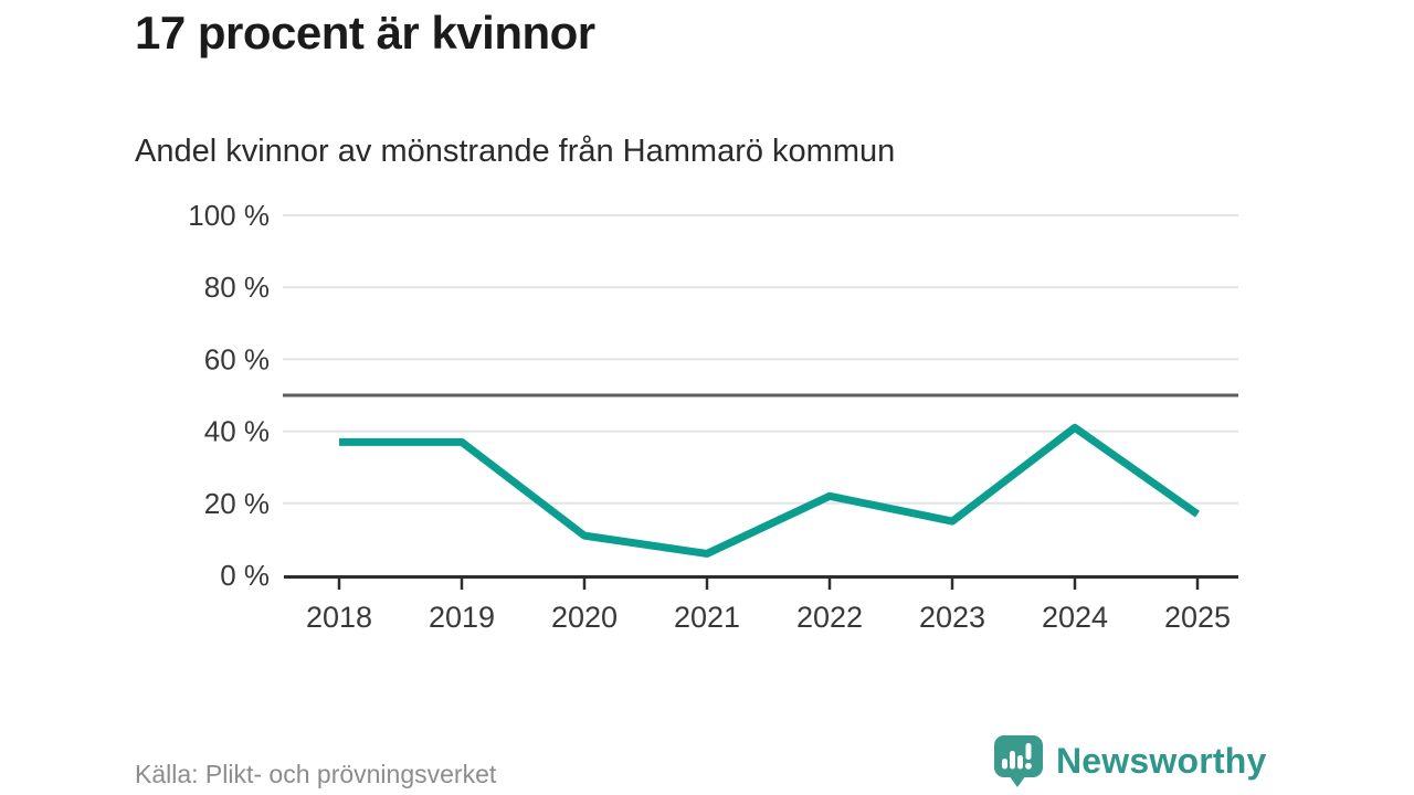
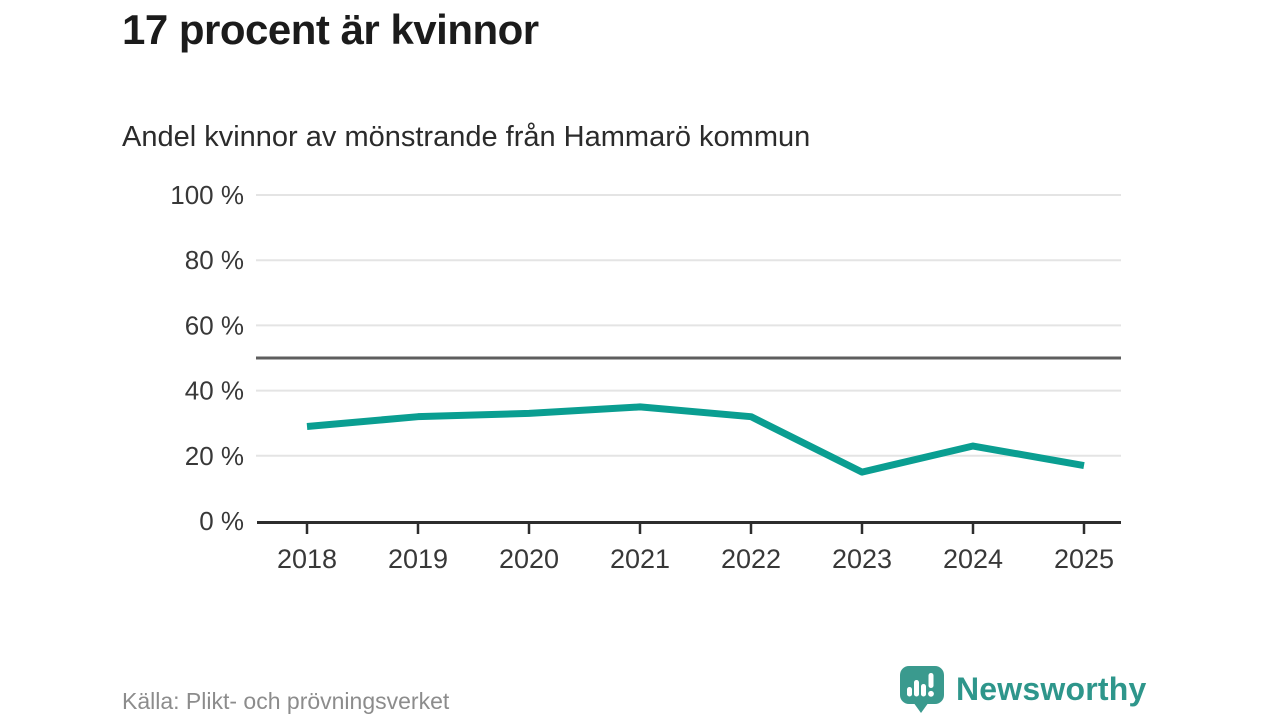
2018: 37% -> 29%
2019: 37% -> 32%
2020: 11% -> 33%
2021: 6% -> 35%
2022: 22% -> 32%
2024: 41% -> 23%
